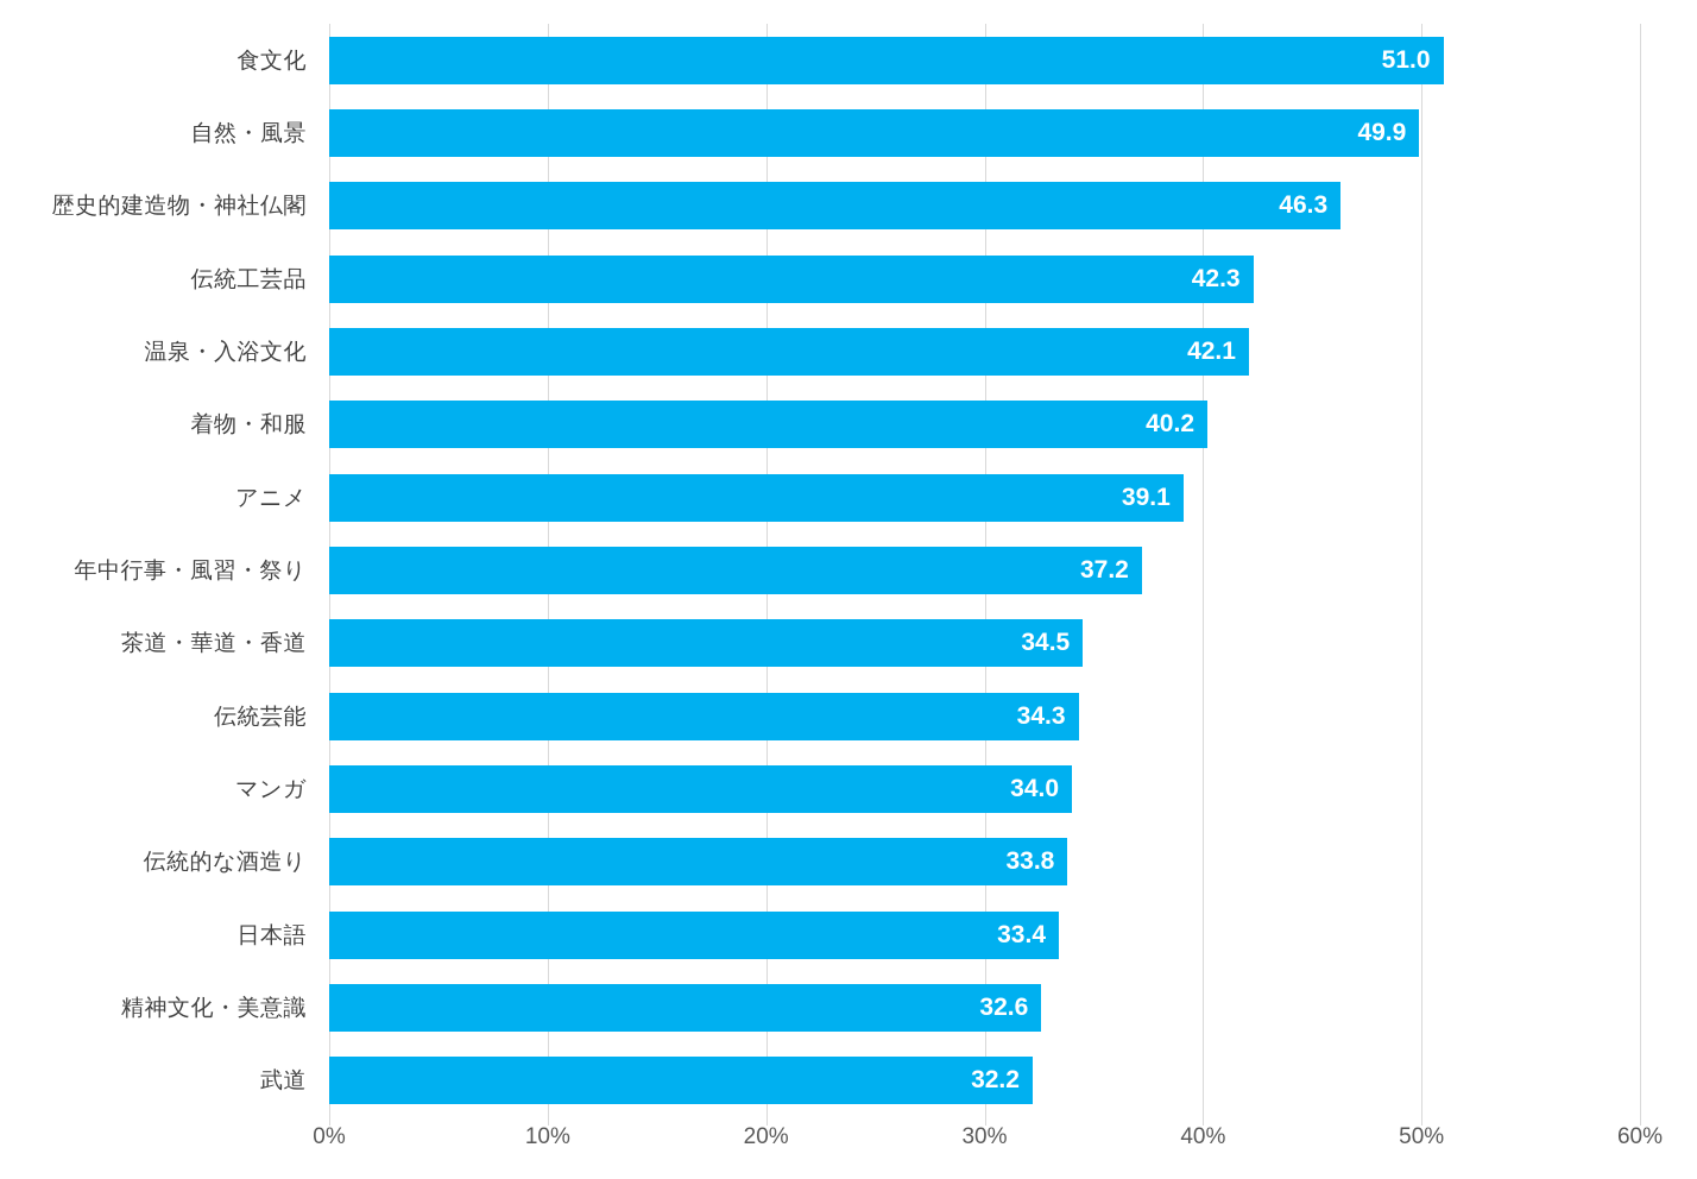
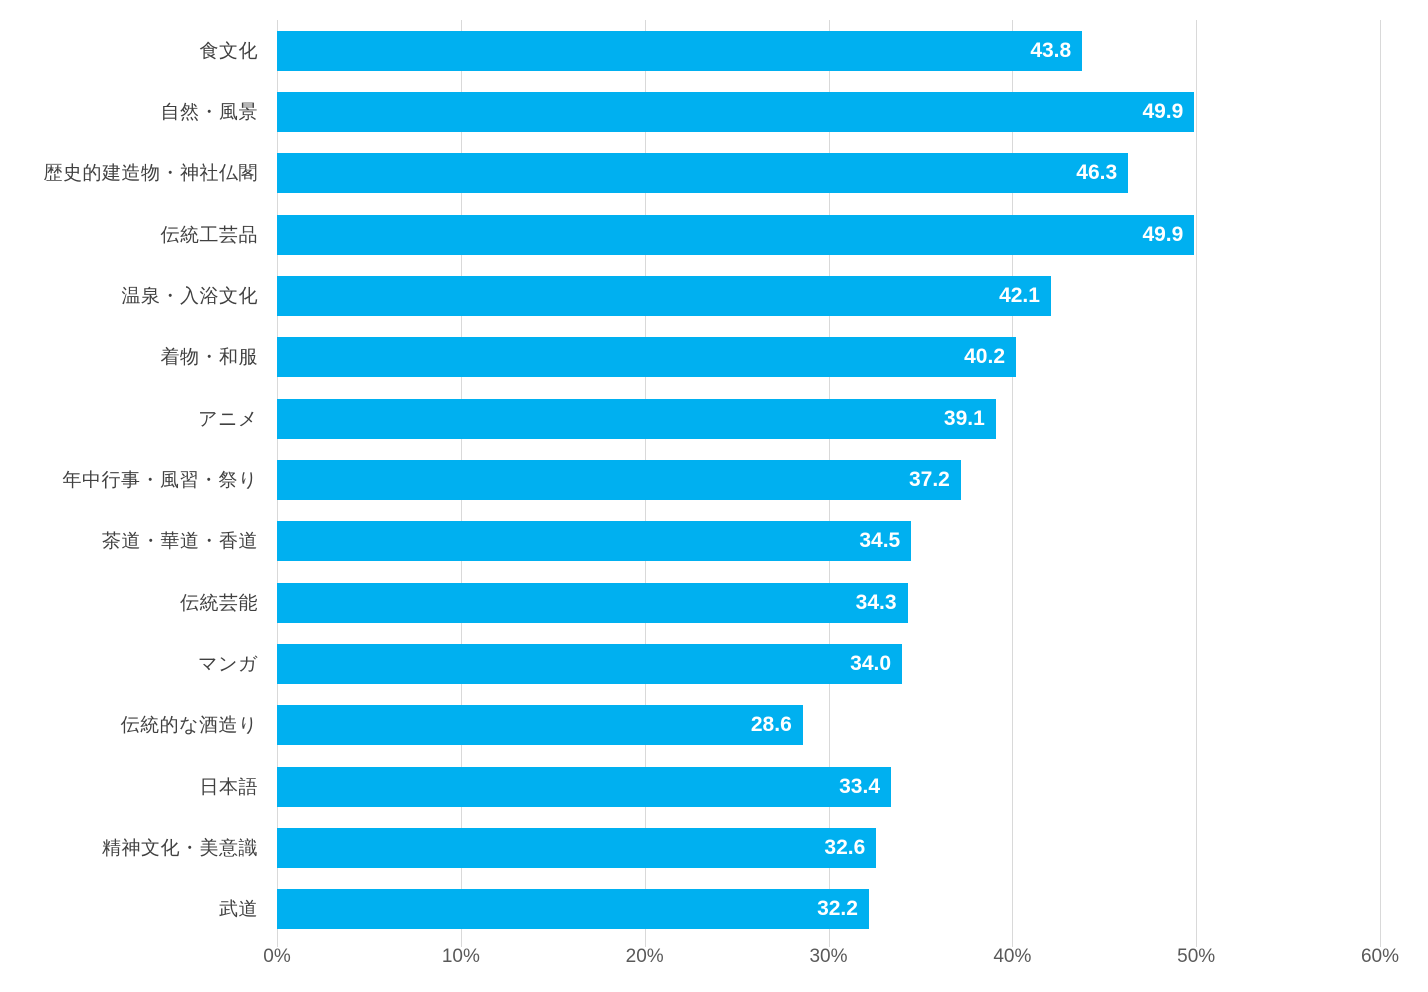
食文化: 51.0 -> 43.8
伝統工芸品: 42.3 -> 49.9
伝統的な酒造り: 33.8 -> 28.6
